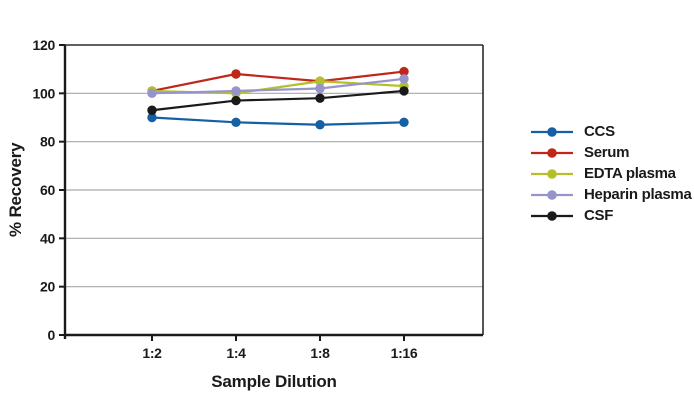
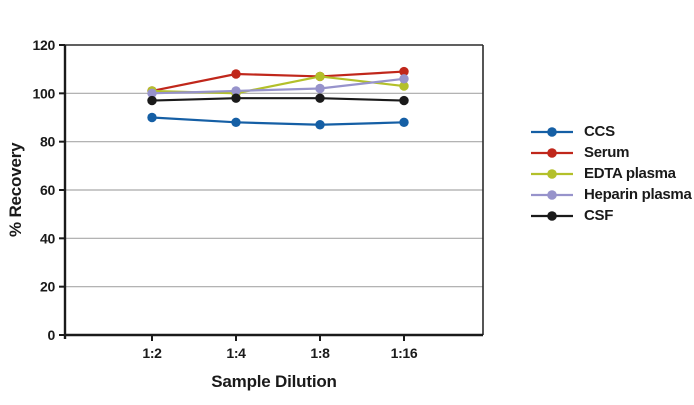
CSF/1:2: 93 -> 97
CSF/1:4: 97 -> 98
Serum/1:8: 105 -> 107
EDTA plasma/1:8: 105 -> 107
CSF/1:16: 101 -> 97
